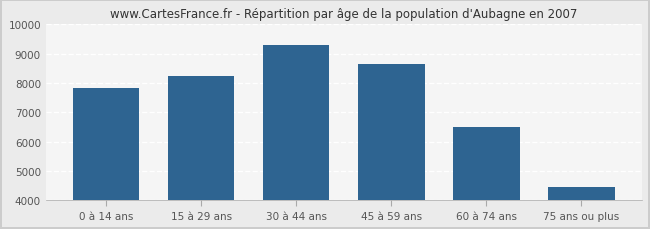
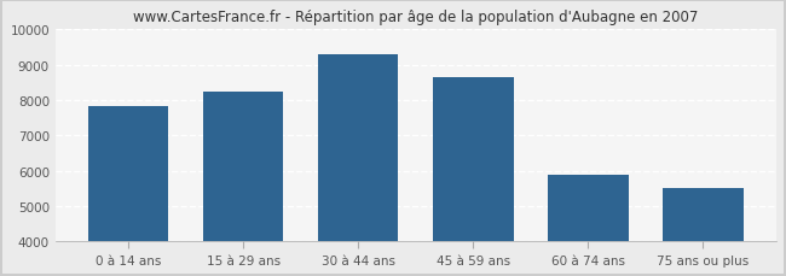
60 à 74 ans: 6510 -> 5900
75 ans ou plus: 4450 -> 5500
